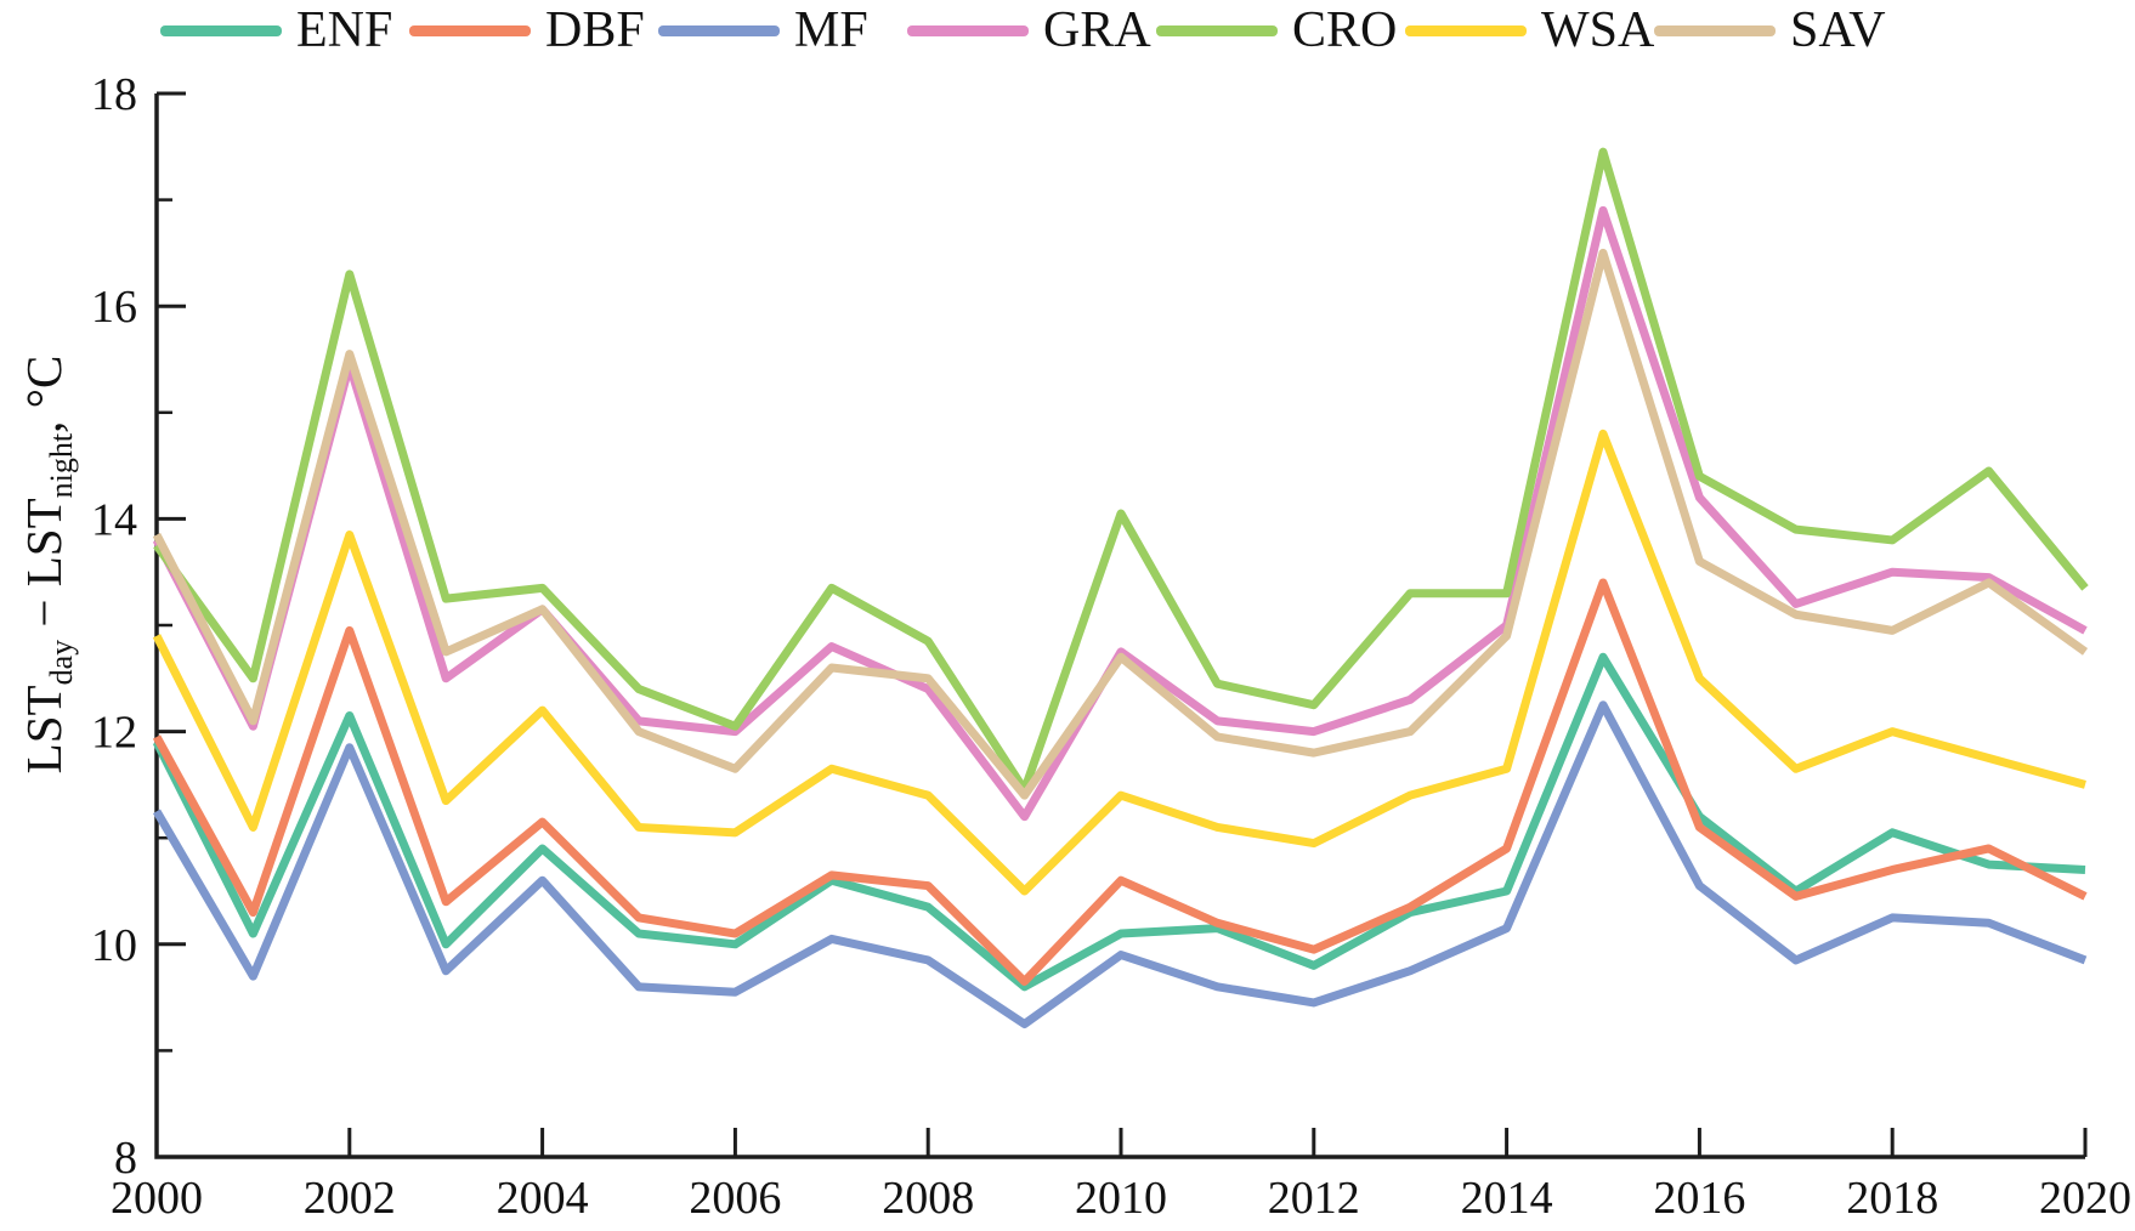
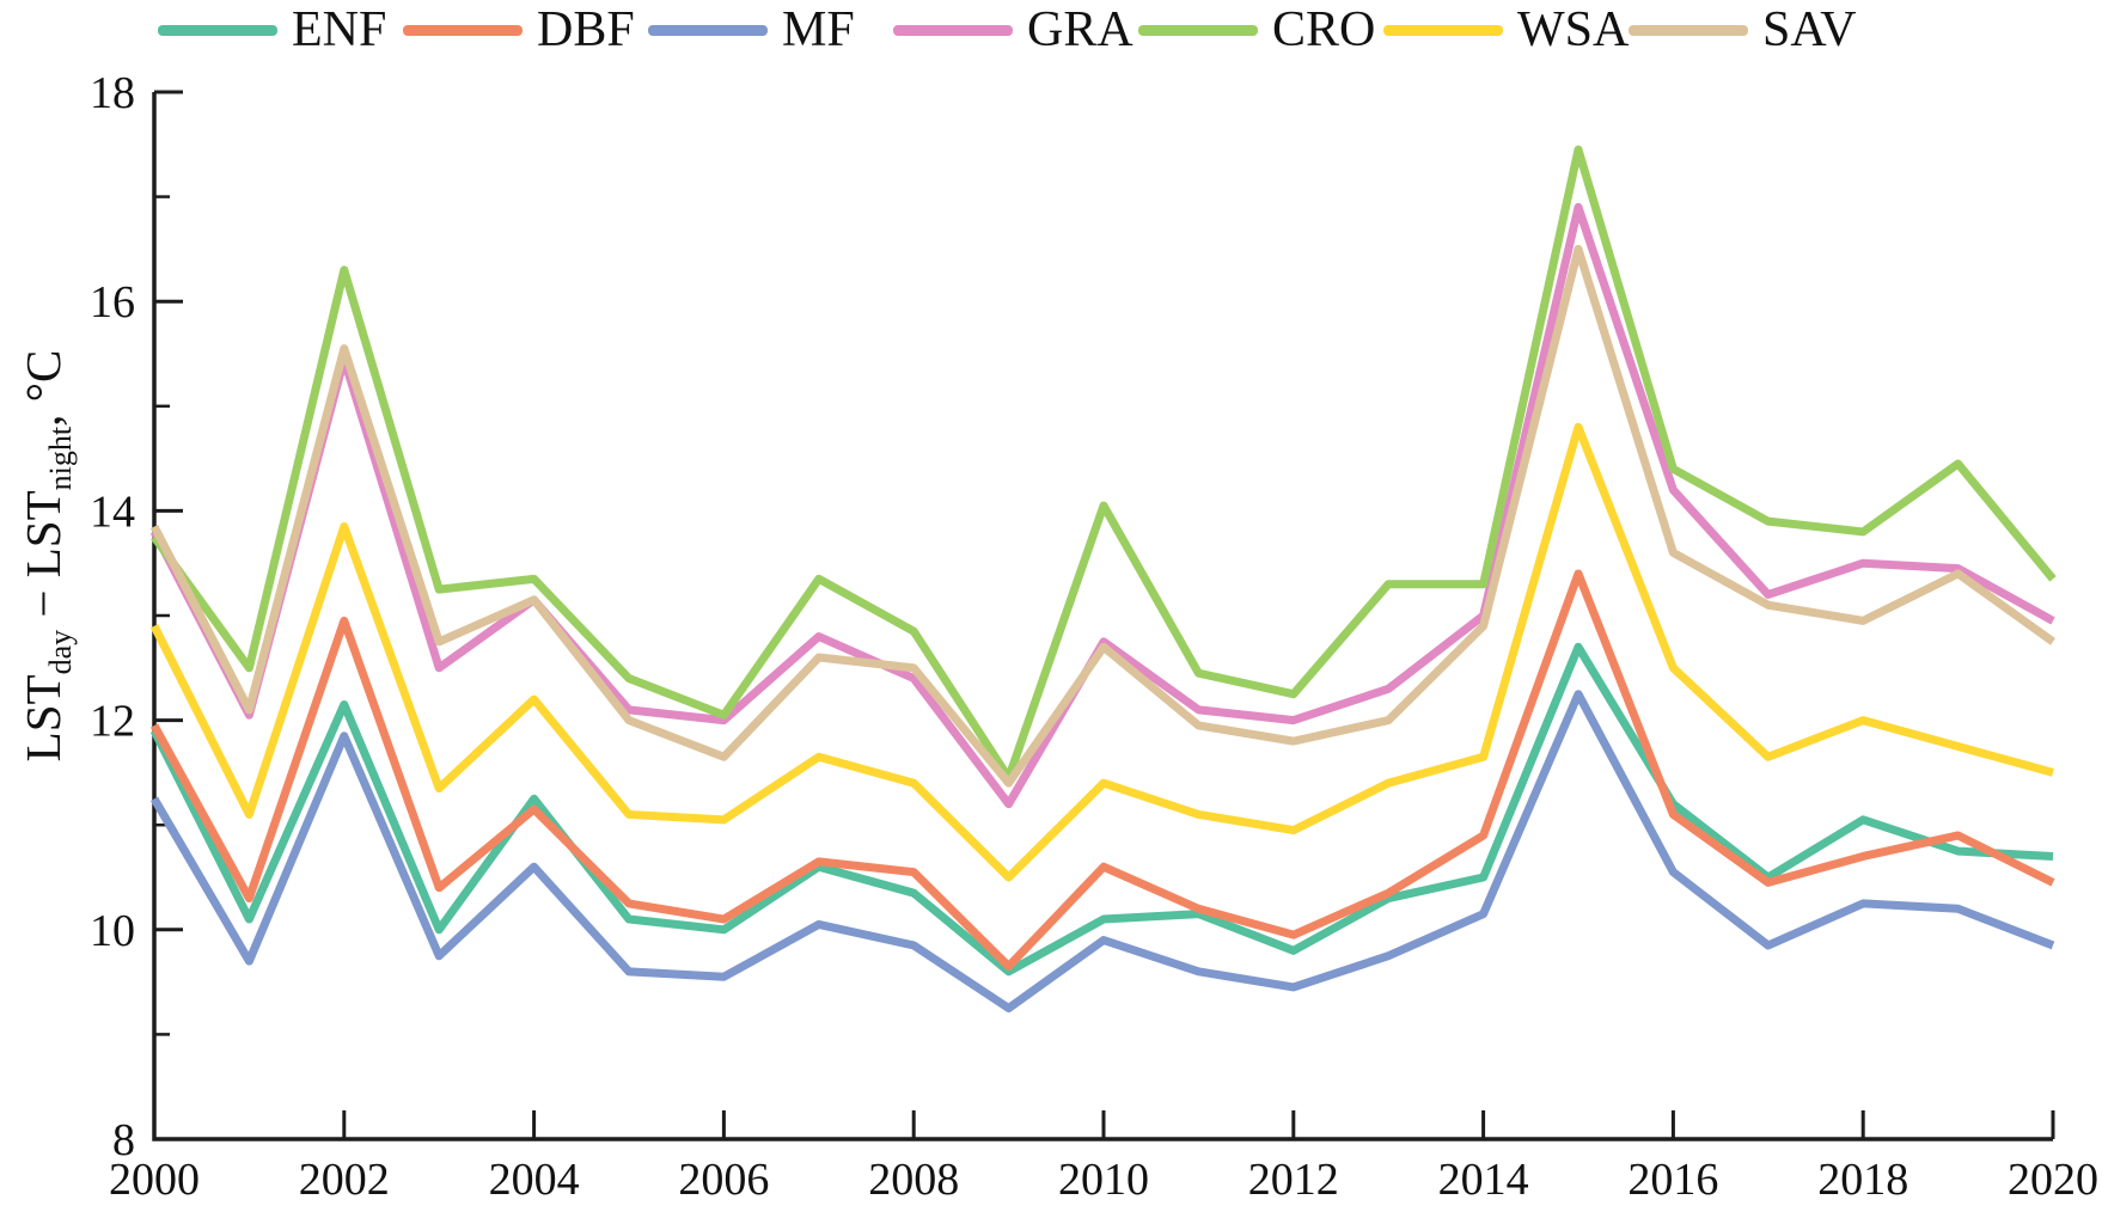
ENF/2004: 10.9 -> 11.2
